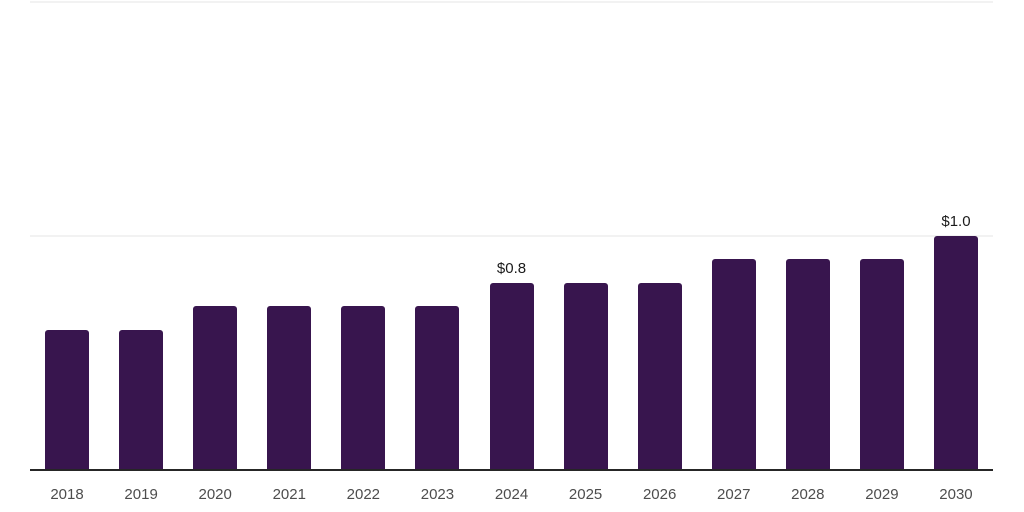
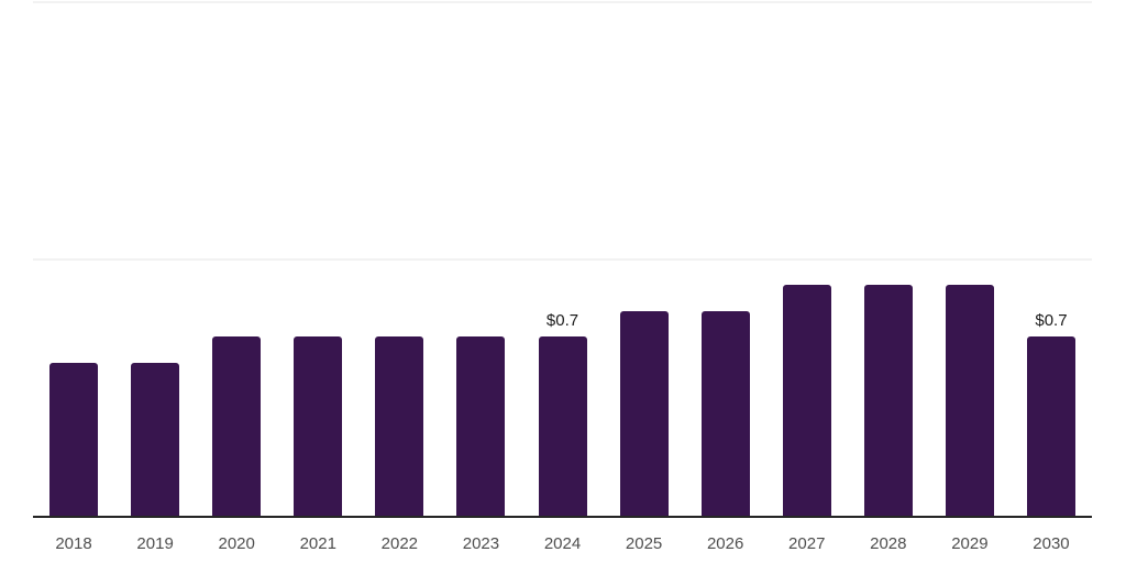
2024: $0.8 -> $0.7
2030: $1.0 -> $0.7
